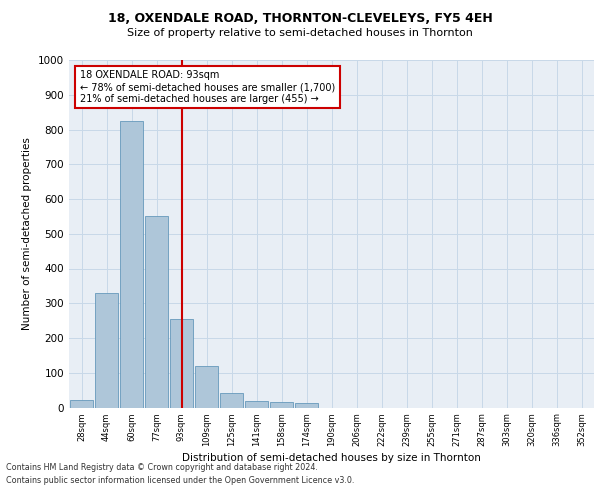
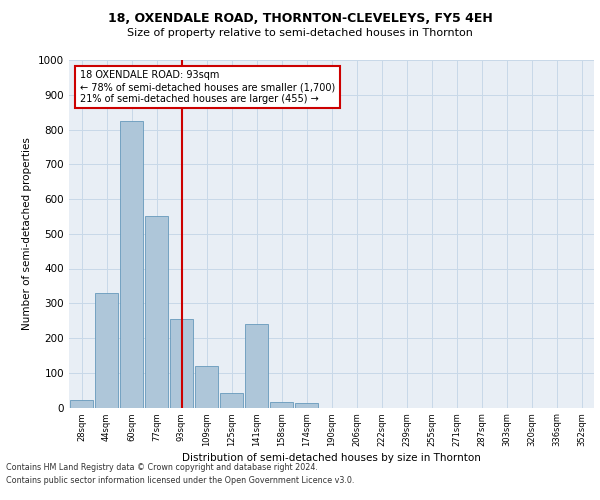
141sqm: 20 -> 240
